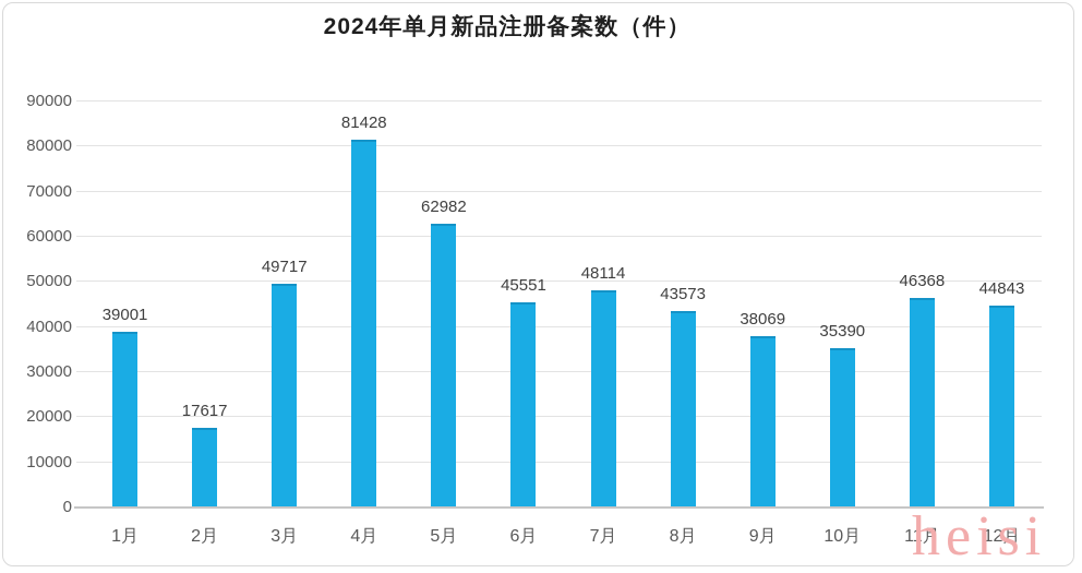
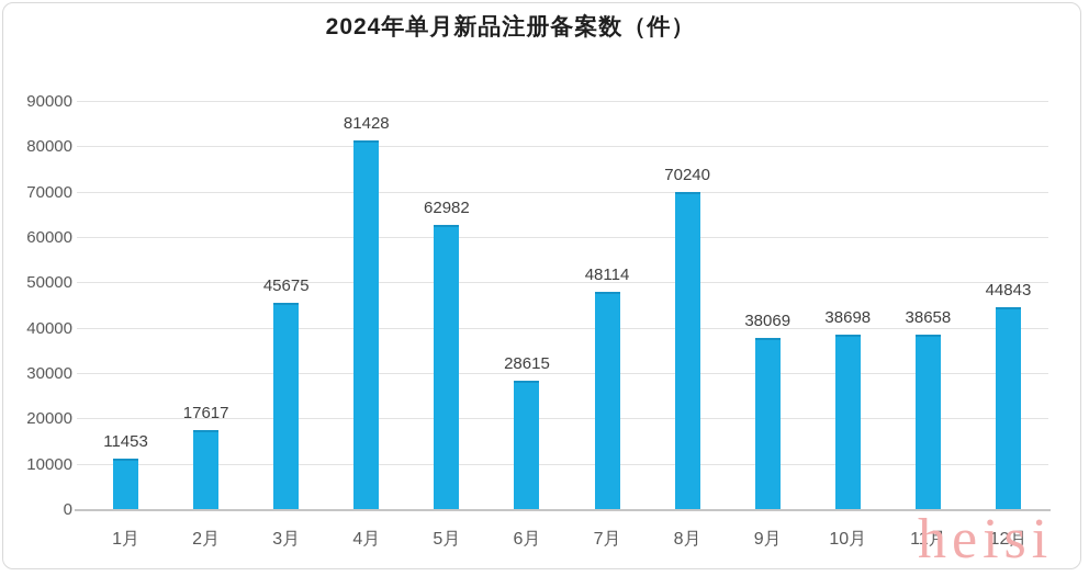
1月: 39001 -> 11453
3月: 49717 -> 45675
6月: 45551 -> 28615
8月: 43573 -> 70240
10月: 35390 -> 38698
11月: 46368 -> 38658
